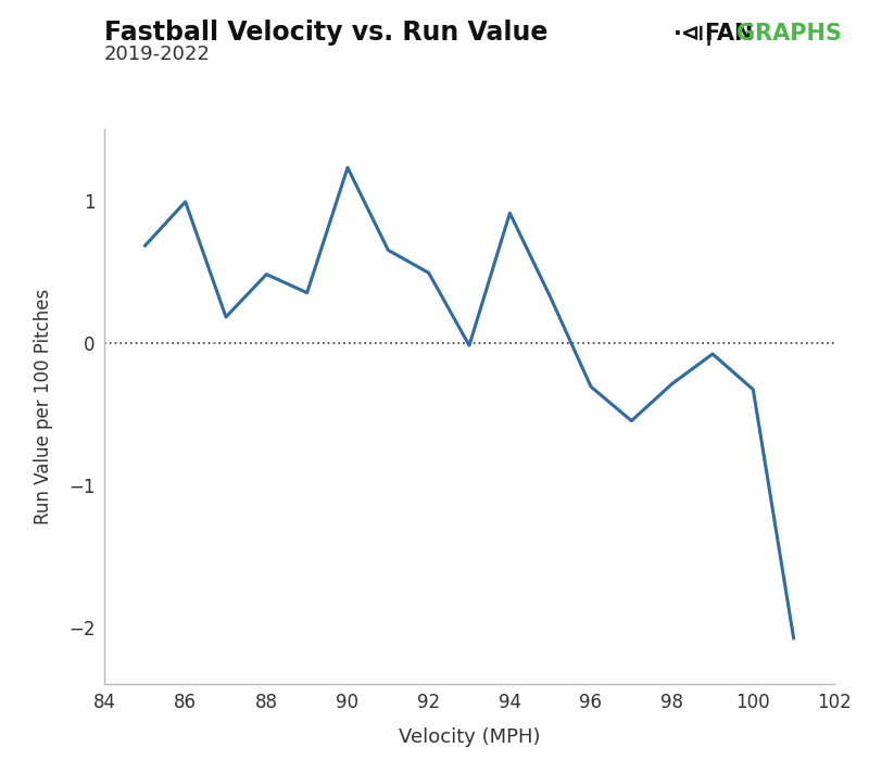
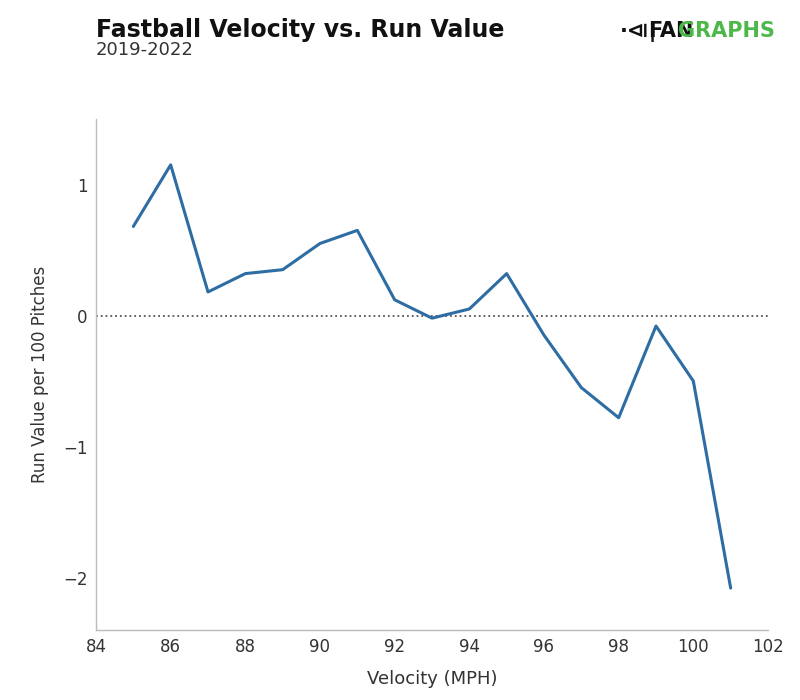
86: 0.99 -> 1.15
88: 0.48 -> 0.32
90: 1.23 -> 0.55
92: 0.49 -> 0.12
94: 0.91 -> 0.05
96: -0.31 -> -0.15
98: -0.29 -> -0.78
100: -0.33 -> -0.50
